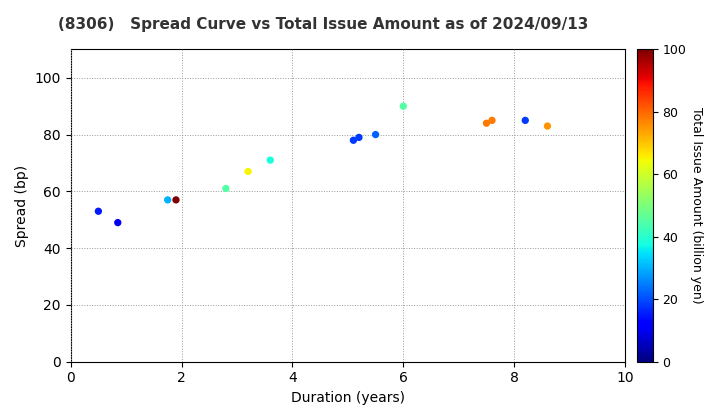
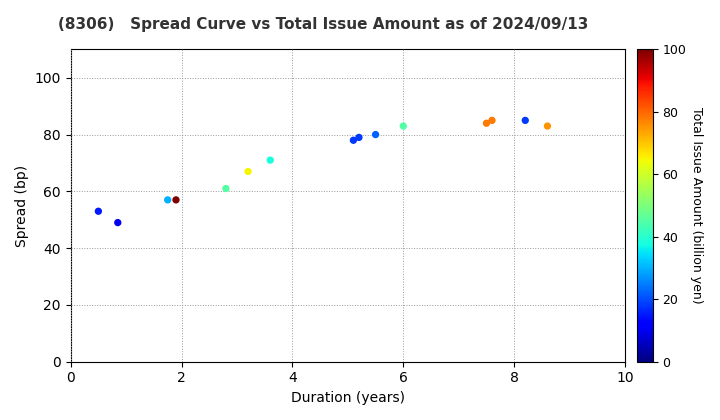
6: 90 -> 83
